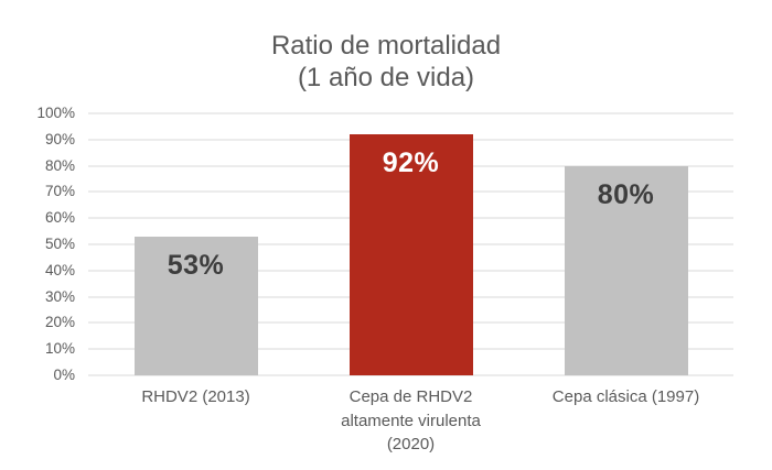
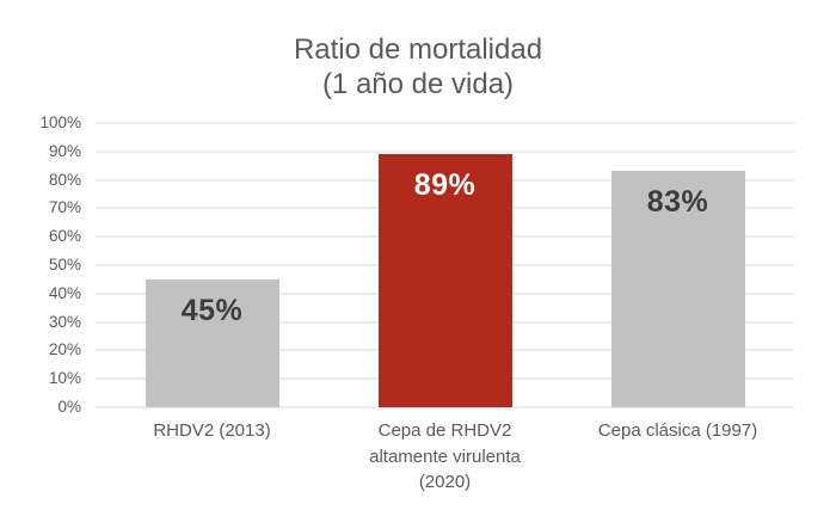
RHDV2 (2013): 53% -> 45%
Cepa de RHDV2 altamente virulenta (2020): 92% -> 89%
Cepa clásica (1997): 80% -> 83%
